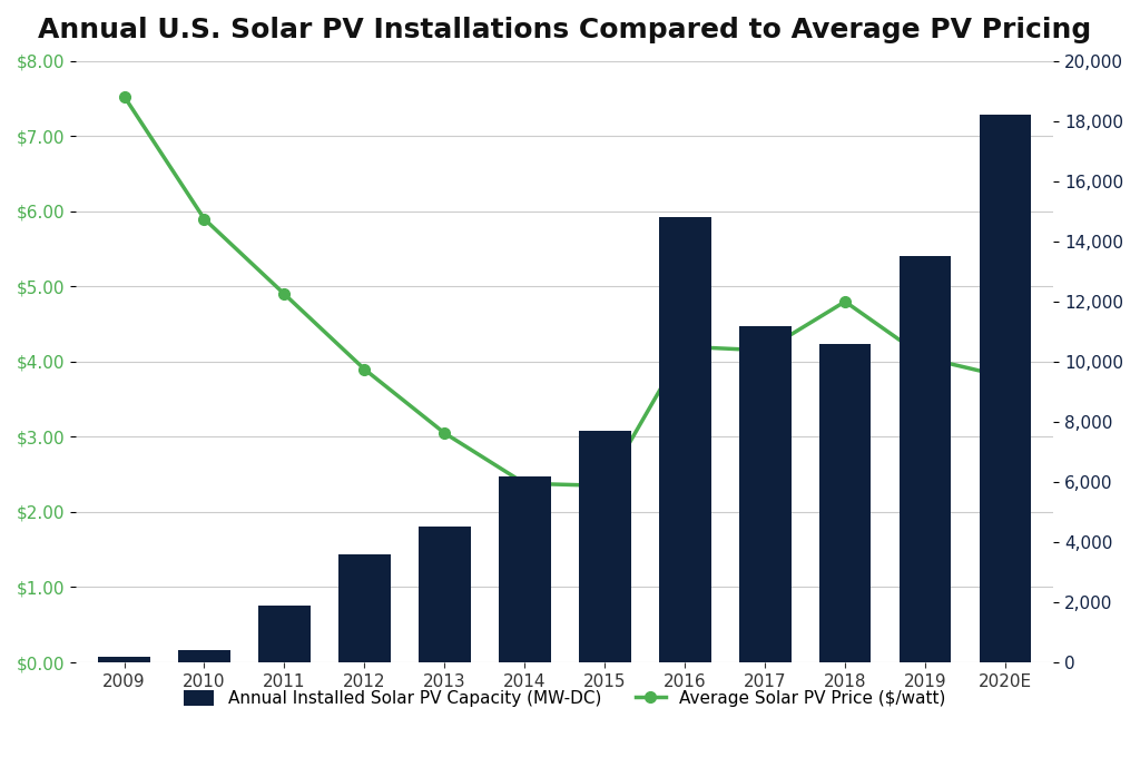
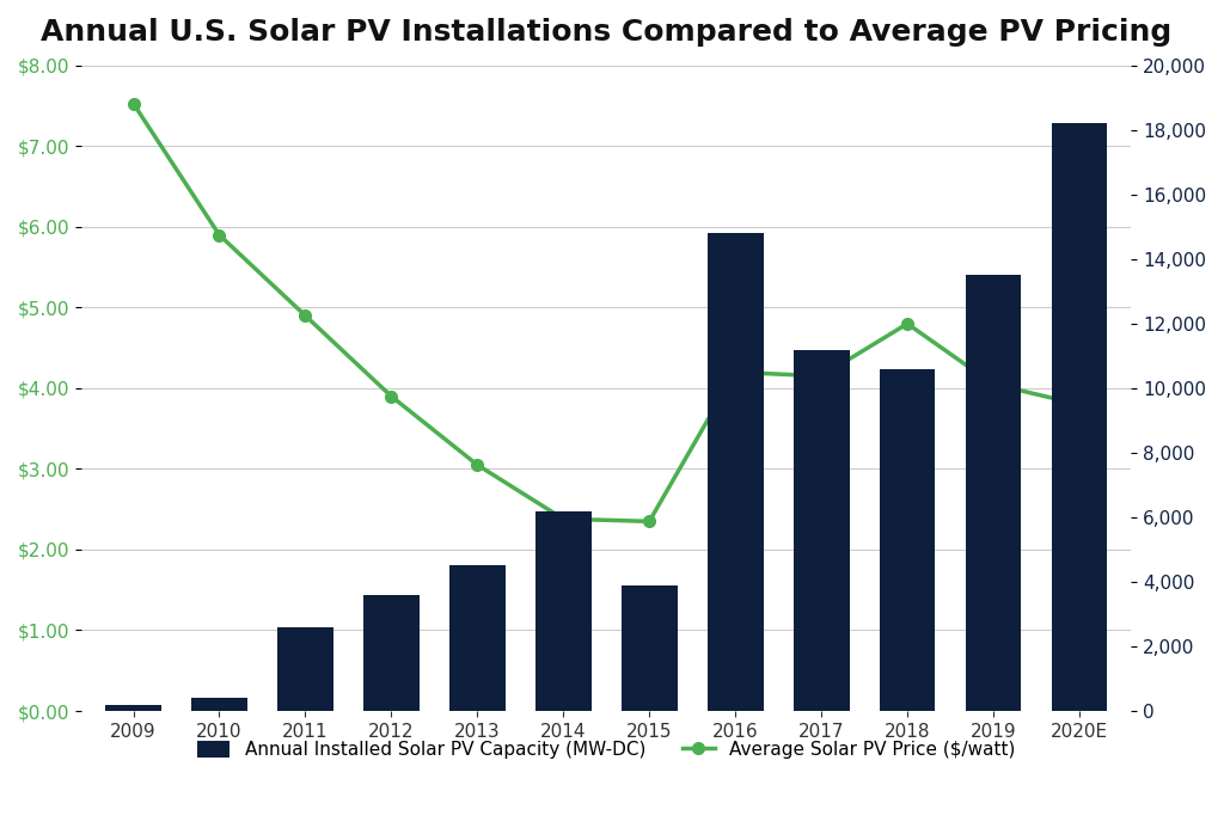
Annual Installed Solar PV Capacity (MW-DC)/2011: 1,900 -> 2,600
Annual Installed Solar PV Capacity (MW-DC)/2015: 7,700 -> 3,900
